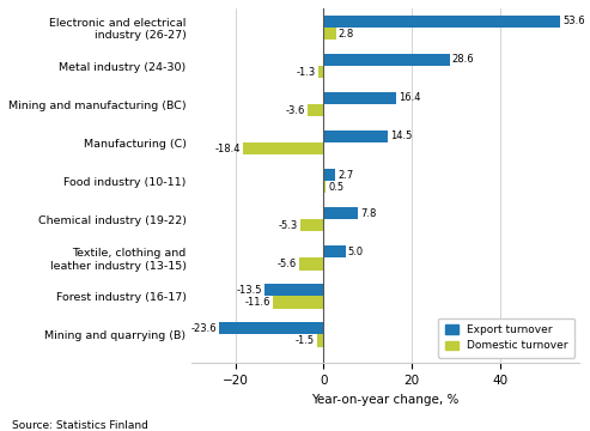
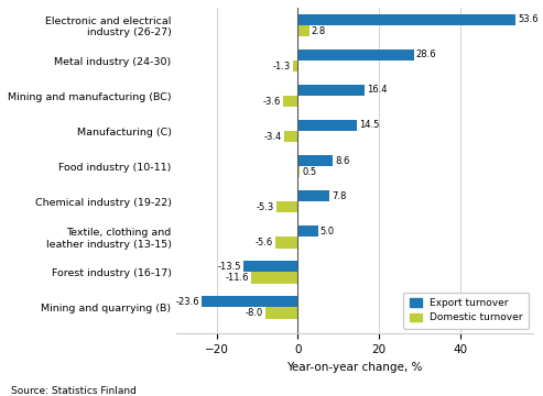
Domestic turnover/Manufacturing (C): -18.4 -> -3.4
Export turnover/Food industry (10-11): 2.7 -> 8.6
Domestic turnover/Mining and quarrying (B): -1.5 -> -8.0
